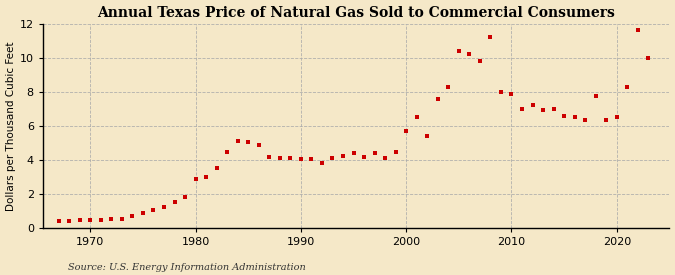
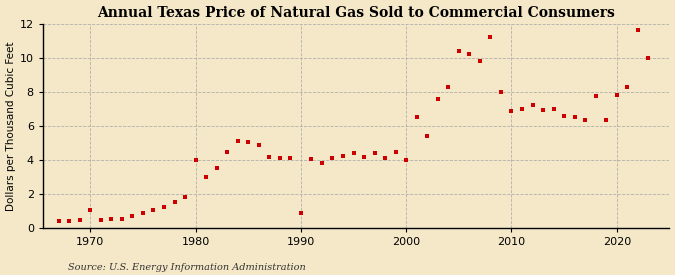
1970: 0.5 -> 1.1
1980: 2.9 -> 4.0
1990: 4.0 -> 0.9
2000: 5.7 -> 4.0
2010: 7.9 -> 6.9
2020: 6.5 -> 7.8
